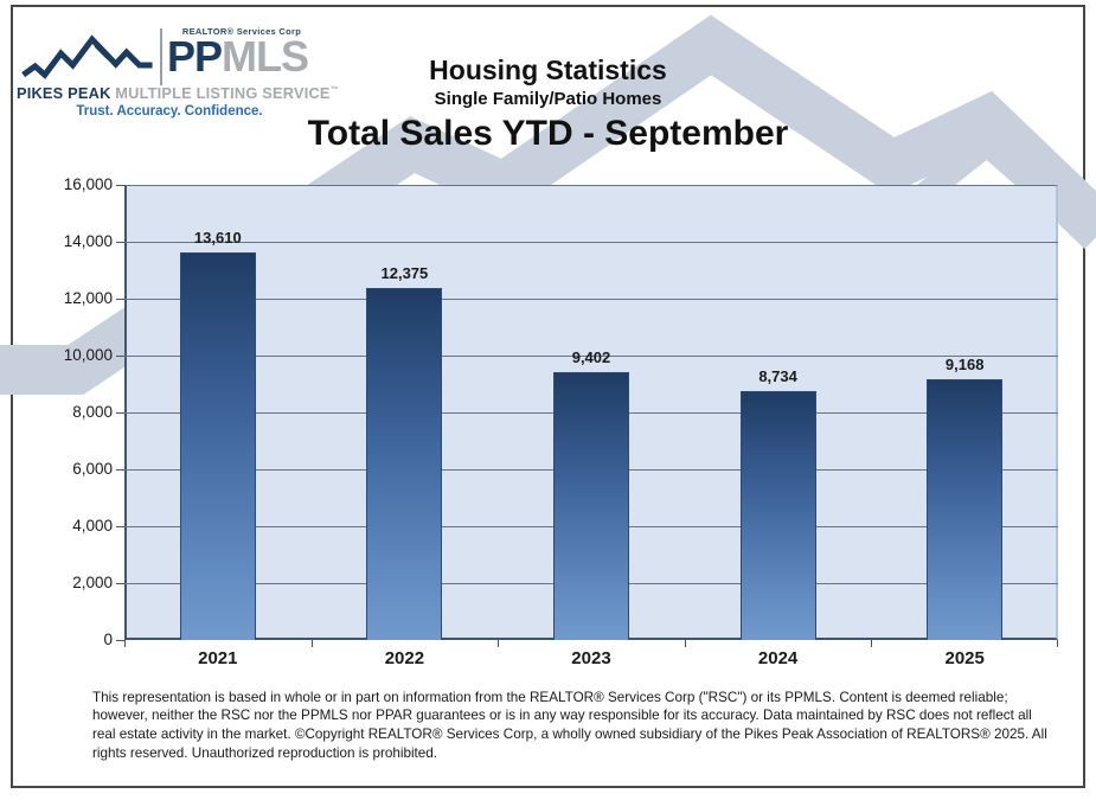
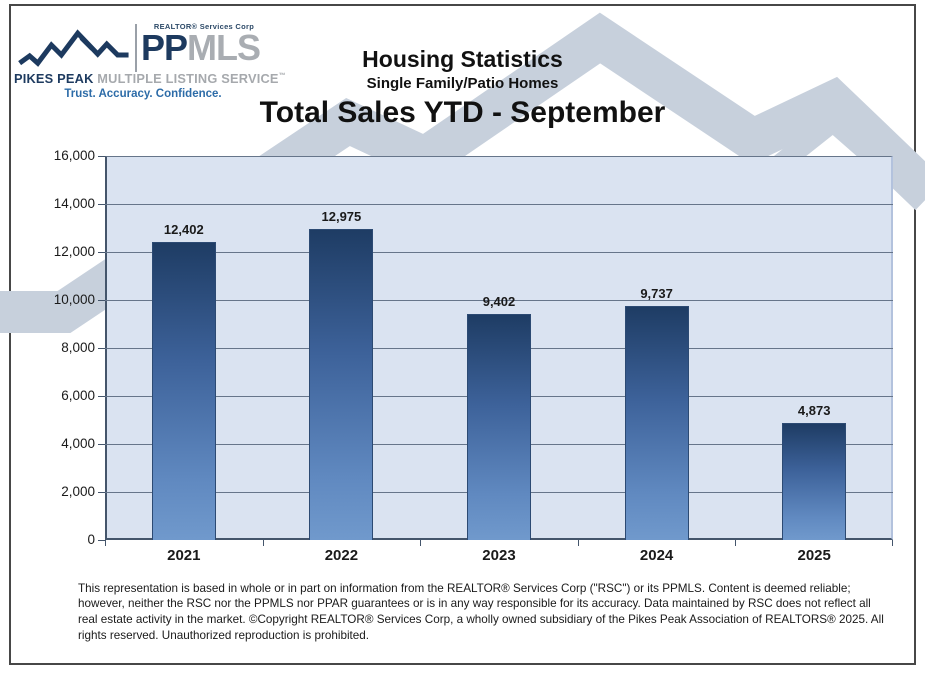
2021: 13,610 -> 12,402
2022: 12,375 -> 12,975
2024: 8,734 -> 9,737
2025: 9,168 -> 4,873
